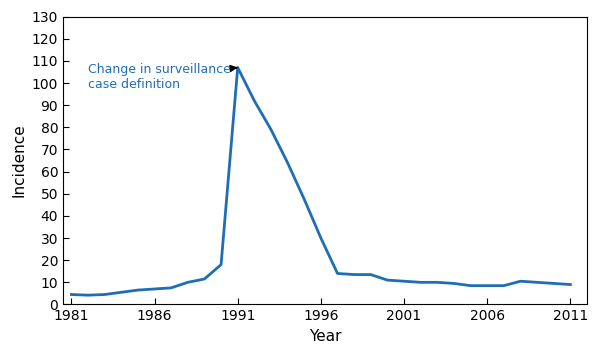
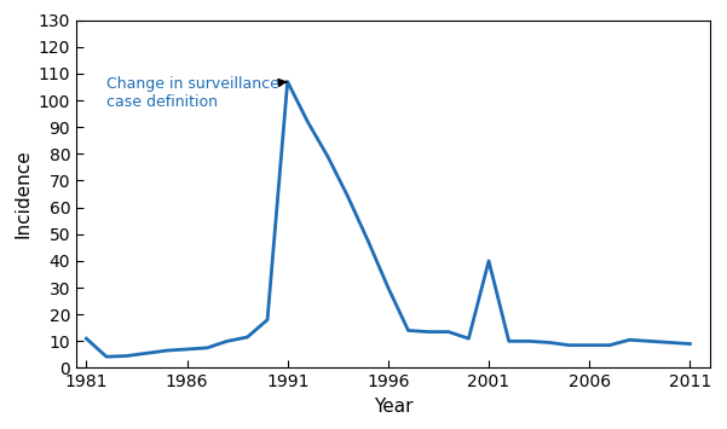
1981: 4.5 -> 11.0
2001: 10.5 -> 40.0
